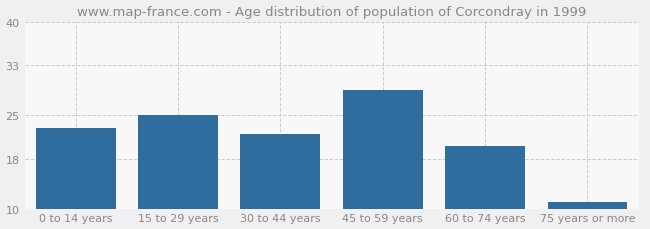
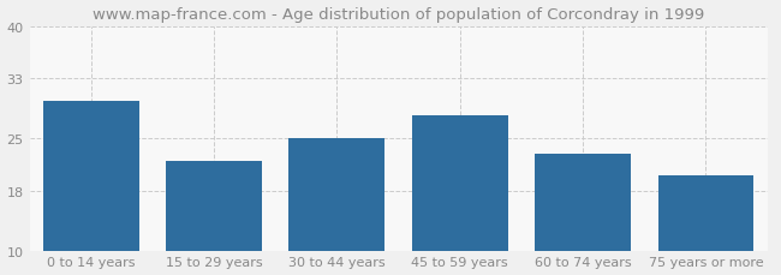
0 to 14 years: 23 -> 30
15 to 29 years: 25 -> 22
30 to 44 years: 22 -> 25
45 to 59 years: 29 -> 28
60 to 74 years: 20 -> 23
75 years or more: 11 -> 20
